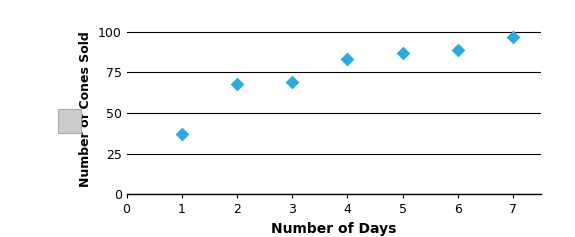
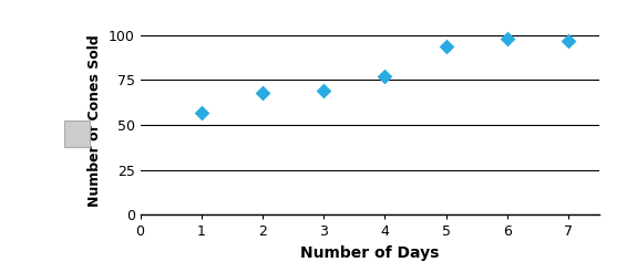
1: 37 -> 57
4: 83 -> 77
5: 87 -> 94
6: 89 -> 98
